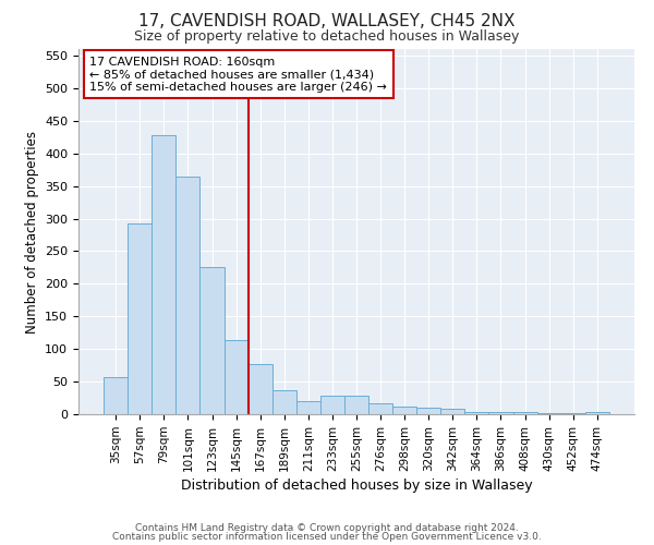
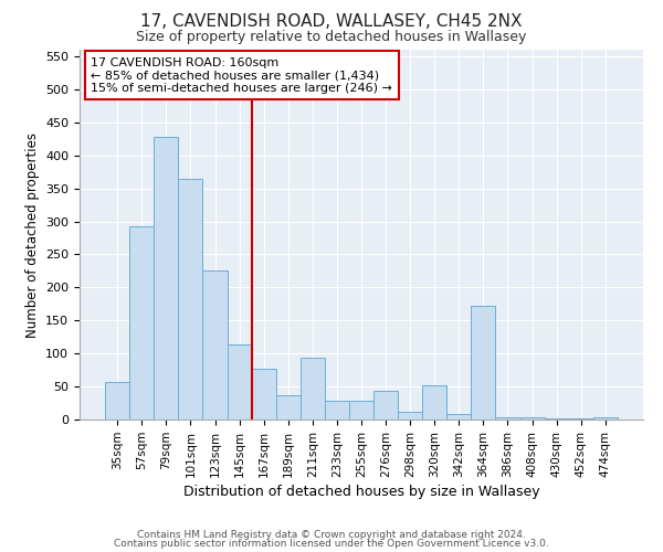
211sqm: 20 -> 94
276sqm: 16 -> 44
320sqm: 10 -> 52
364sqm: 4 -> 172
